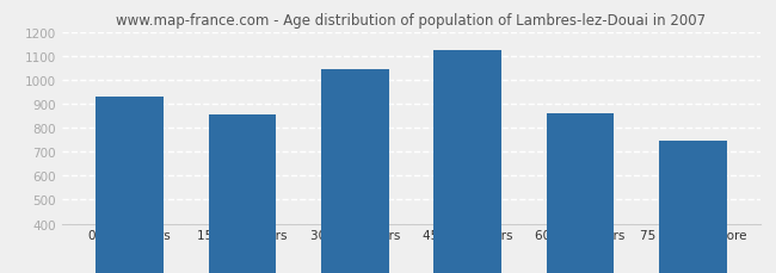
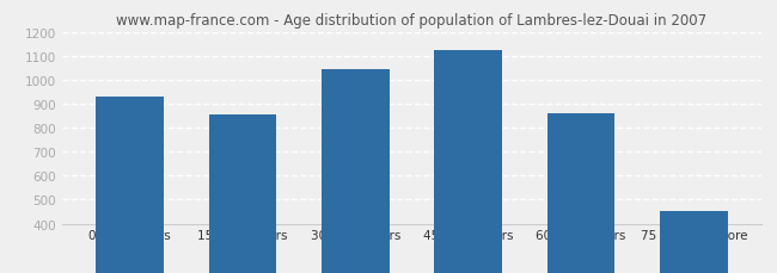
75 years or more: 745 -> 453
